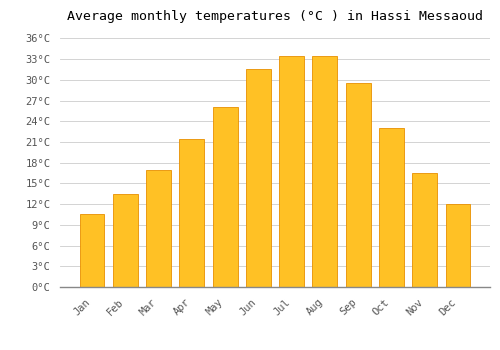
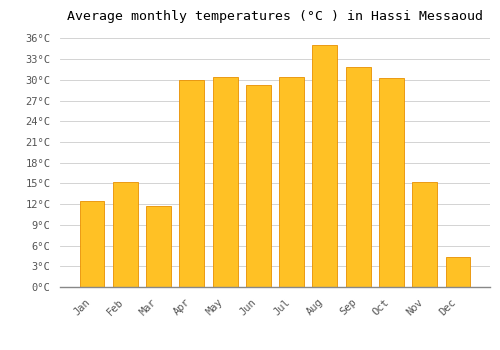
Jan: 10.5°C -> 12.4°C
Feb: 13.5°C -> 15.2°C
Mar: 17.0°C -> 11.8°C
Apr: 21.5°C -> 30.0°C
May: 26.0°C -> 30.4°C
Jun: 31.5°C -> 29.2°C
Jul: 33.5°C -> 30.4°C
Aug: 33.5°C -> 35.0°C
Sep: 29.5°C -> 31.8°C
Oct: 23.0°C -> 30.2°C
Nov: 16.5°C -> 15.2°C
Dec: 12.0°C -> 4.4°C
